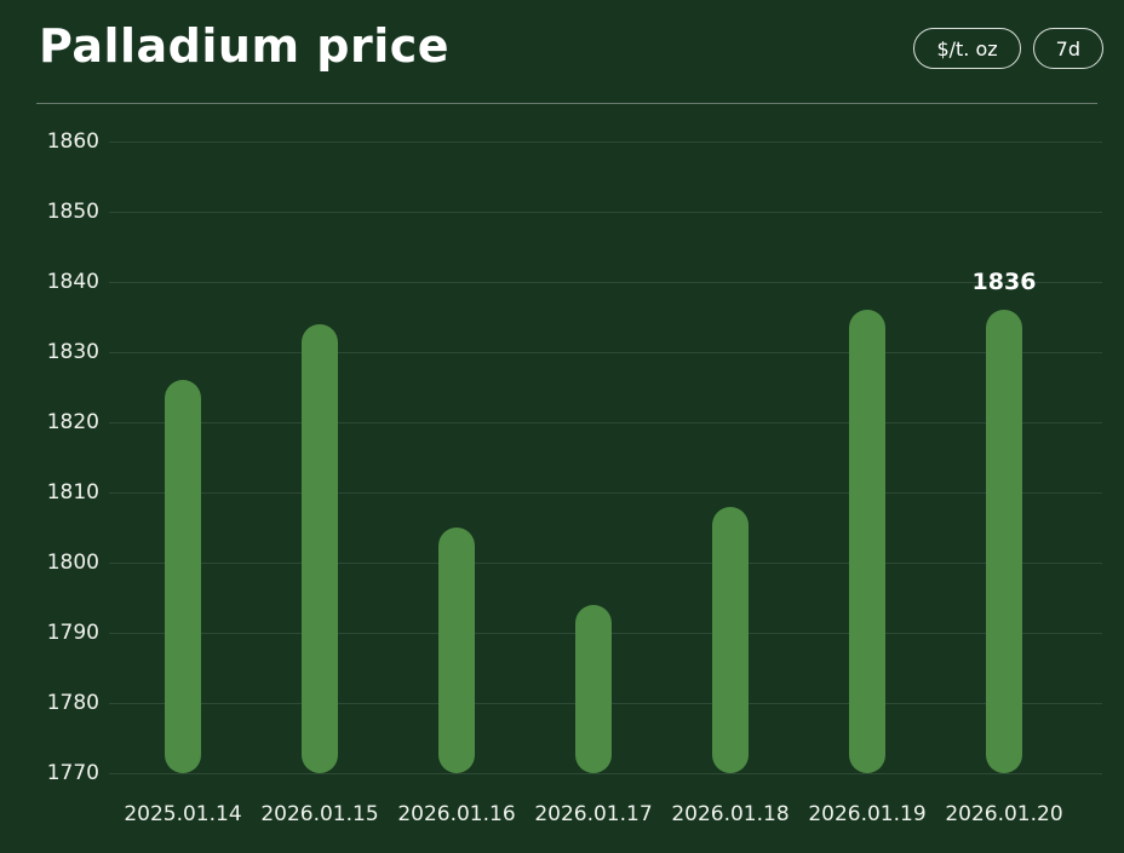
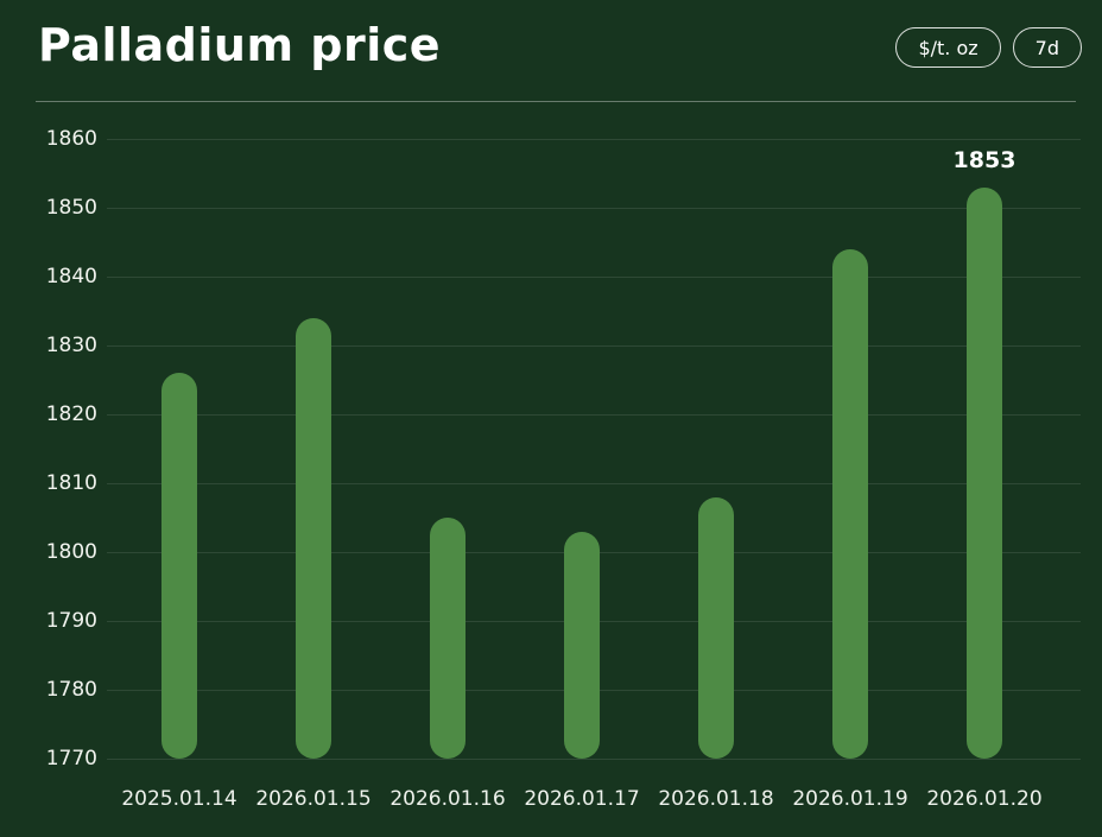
2026.01.17: 1794 -> 1803
2026.01.19: 1836 -> 1844
2026.01.20: 1836 -> 1853
